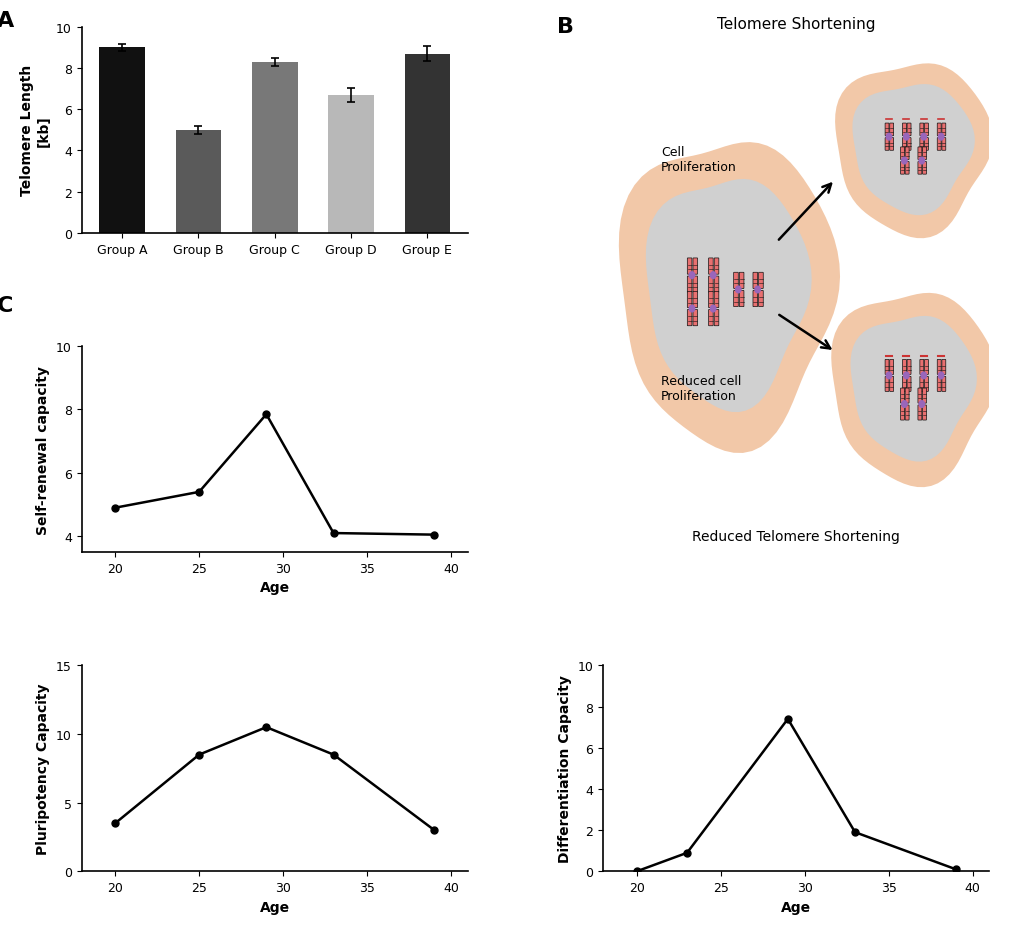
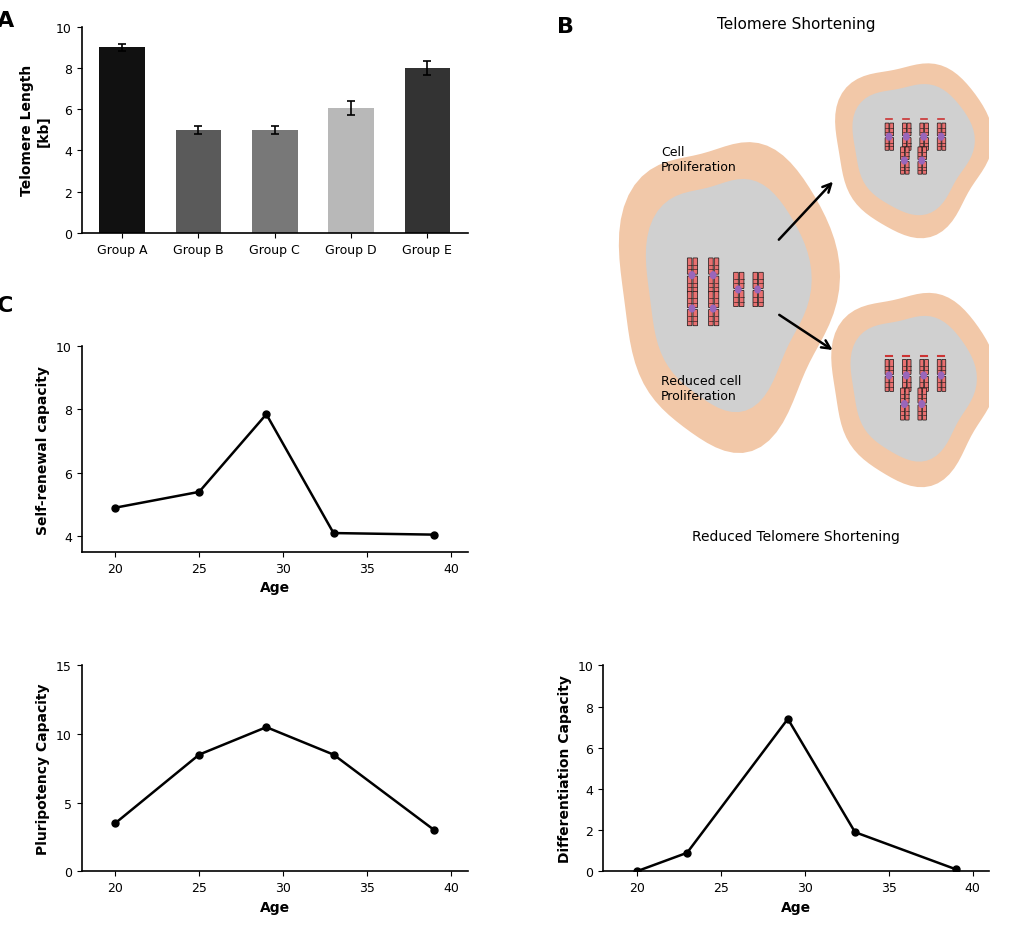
Group C: 8.30 -> 5.00
Group D: 6.70 -> 6.05
Group E: 8.70 -> 8.00
